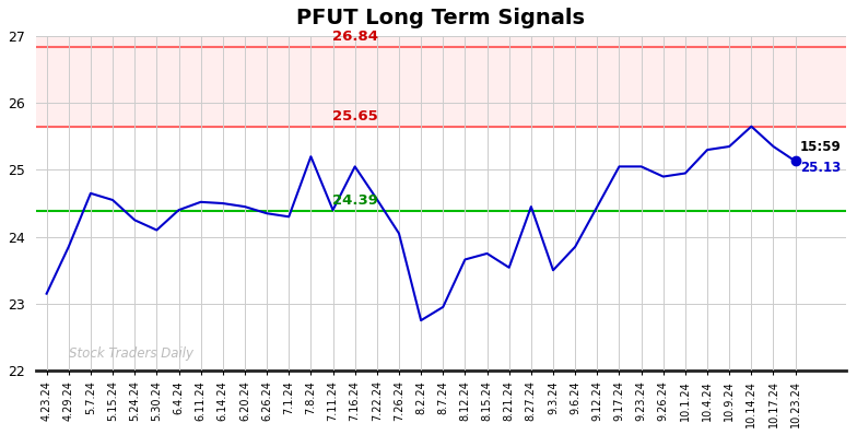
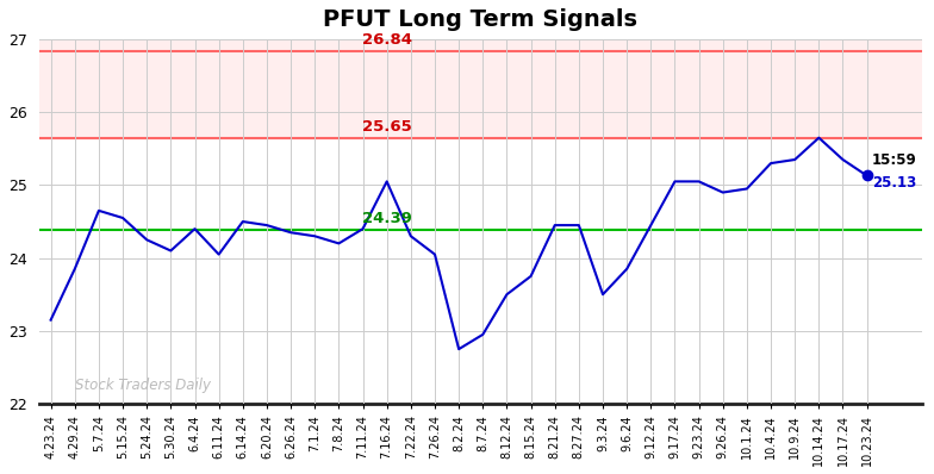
6.11.24: 24.52 -> 24.05
7.8.24: 25.20 -> 24.20
7.22.24: 24.56 -> 24.30
8.12.24: 23.66 -> 23.50
8.21.24: 23.54 -> 24.45
